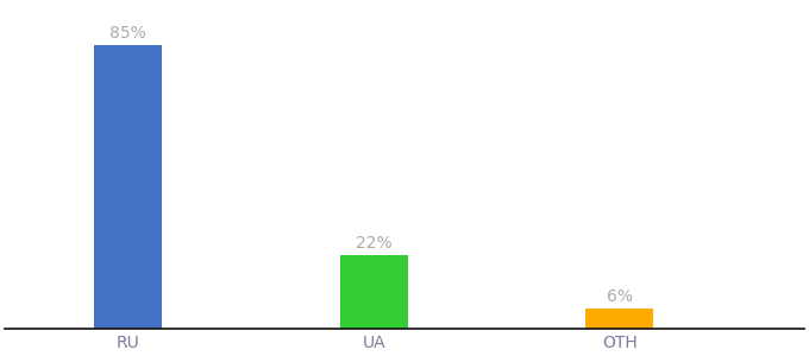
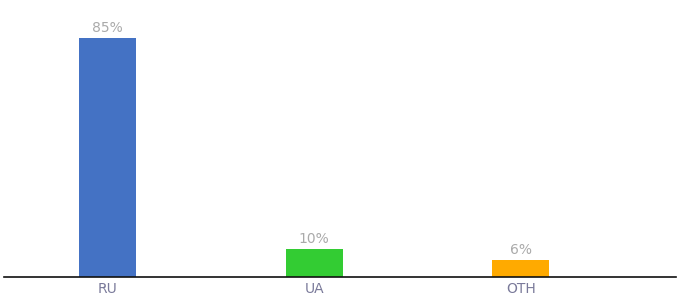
UA: 22% -> 10%
